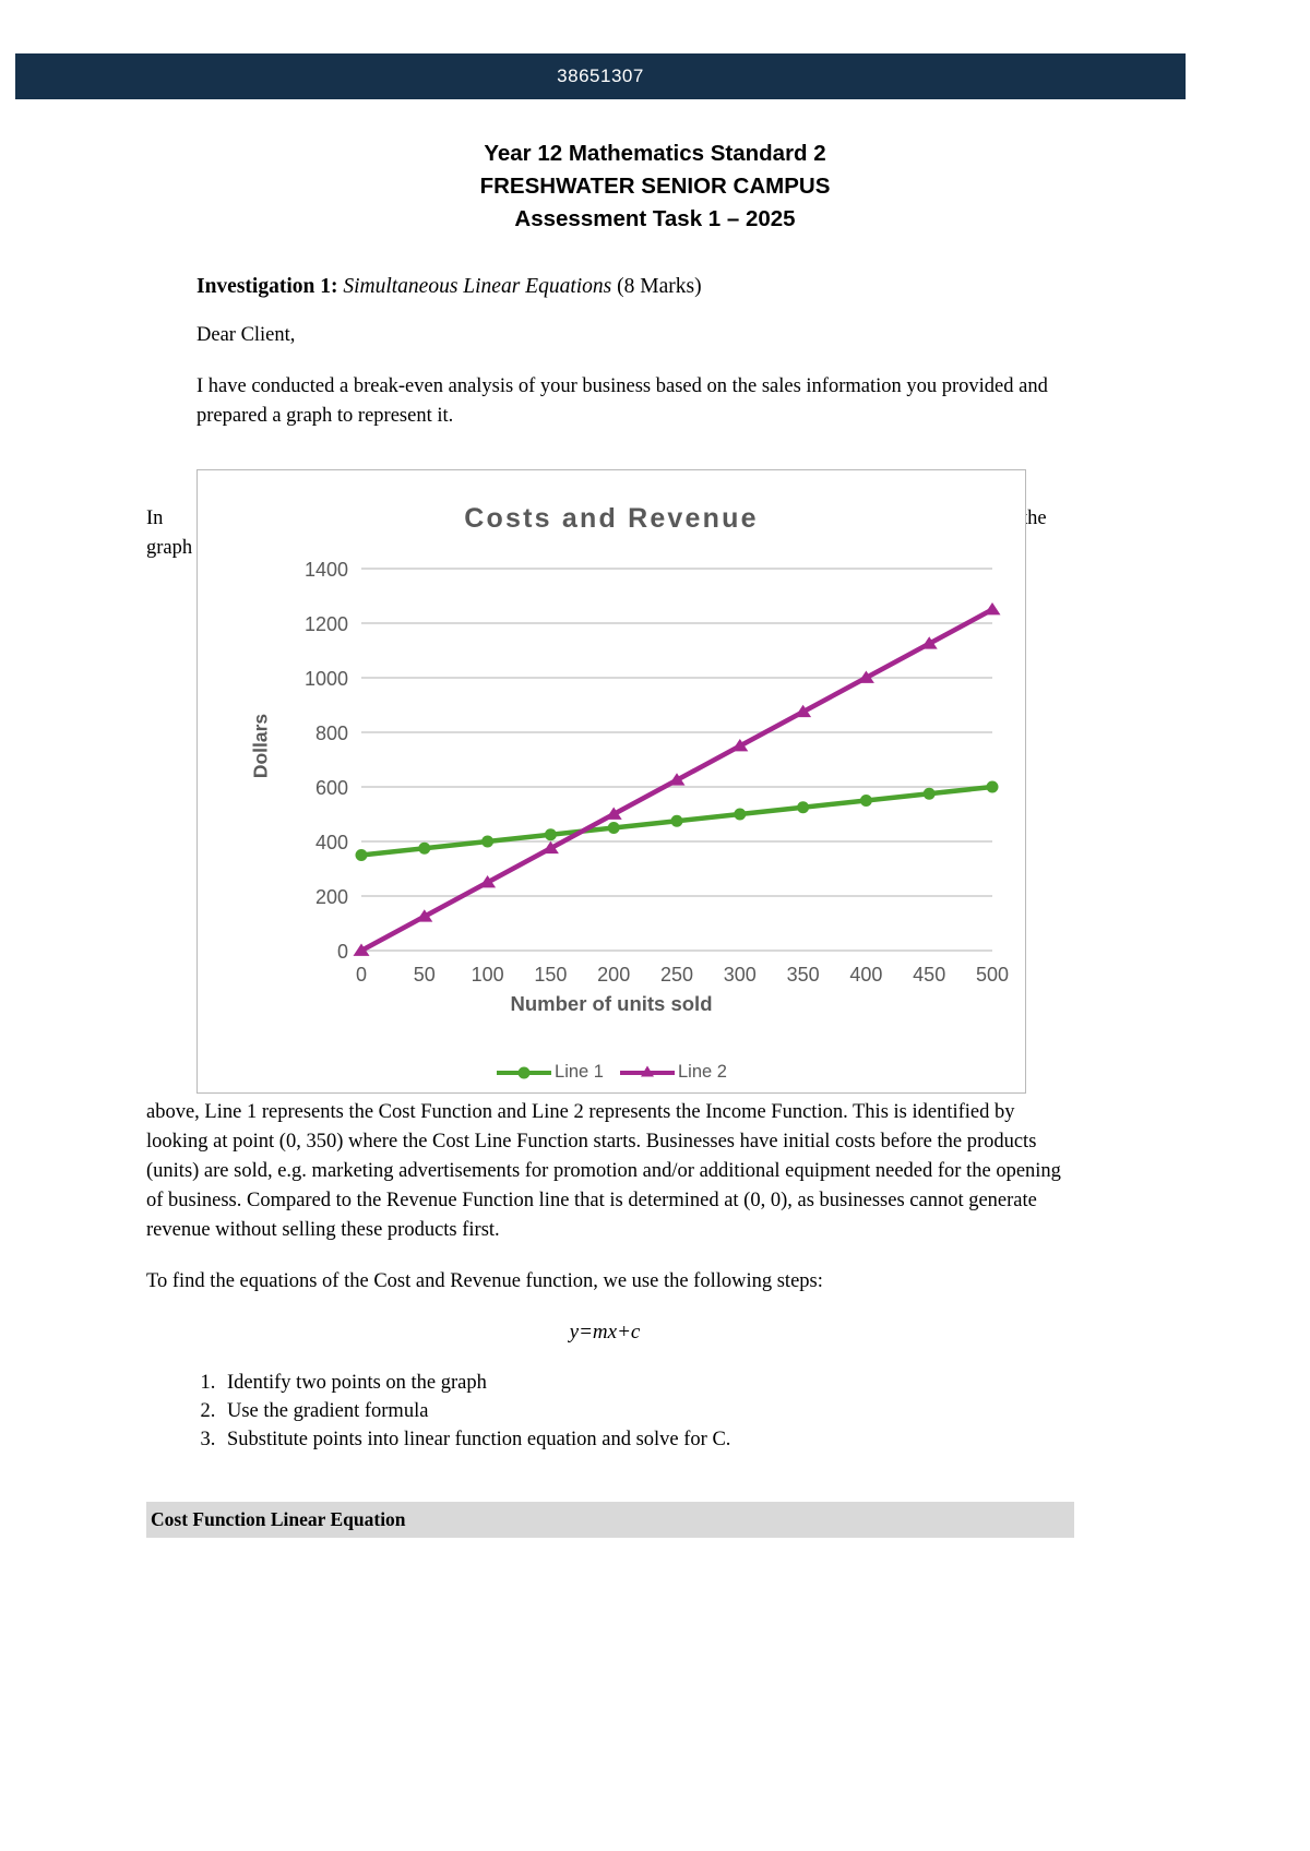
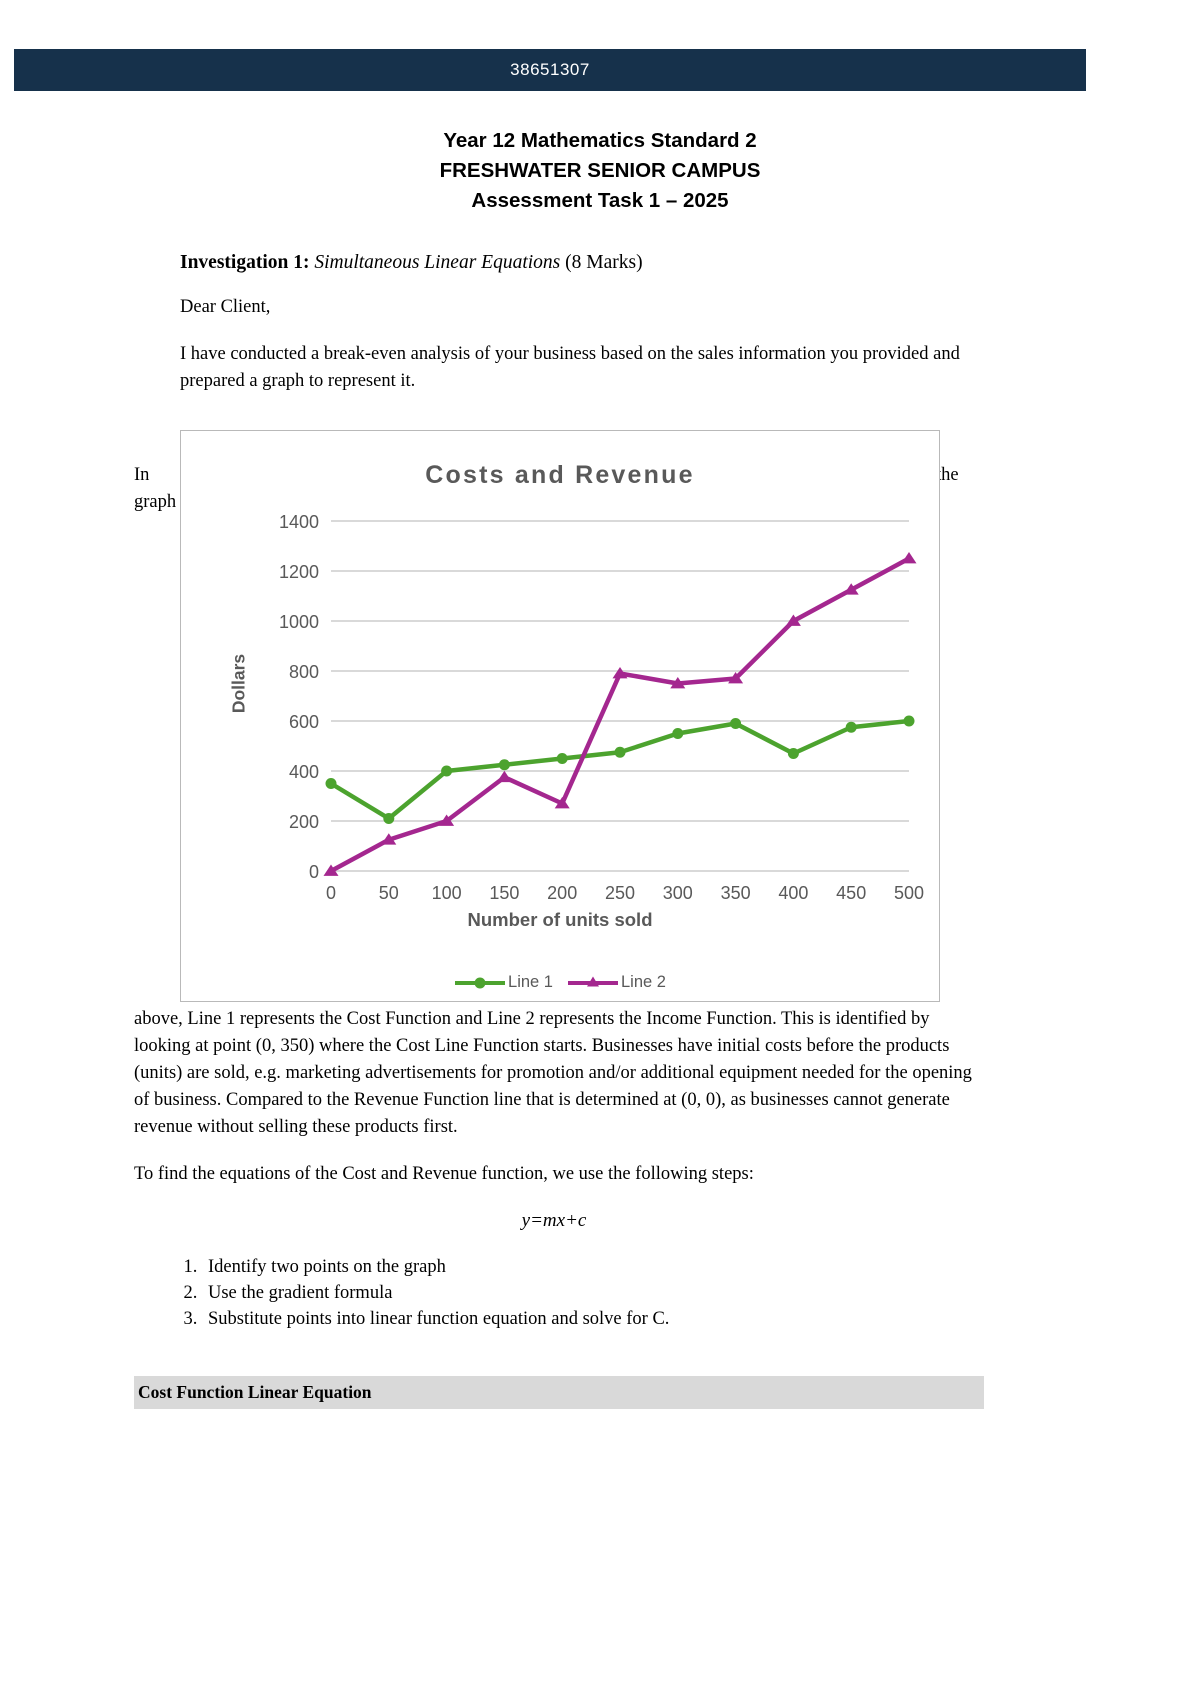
Line 1/50: 380 -> 210
Line 2/100: 250 -> 200
Line 2/200: 500 -> 270
Line 2/250: 620 -> 790
Line 1/300: 500 -> 550
Line 1/350: 520 -> 590
Line 2/350: 880 -> 770
Line 1/400: 550 -> 470
